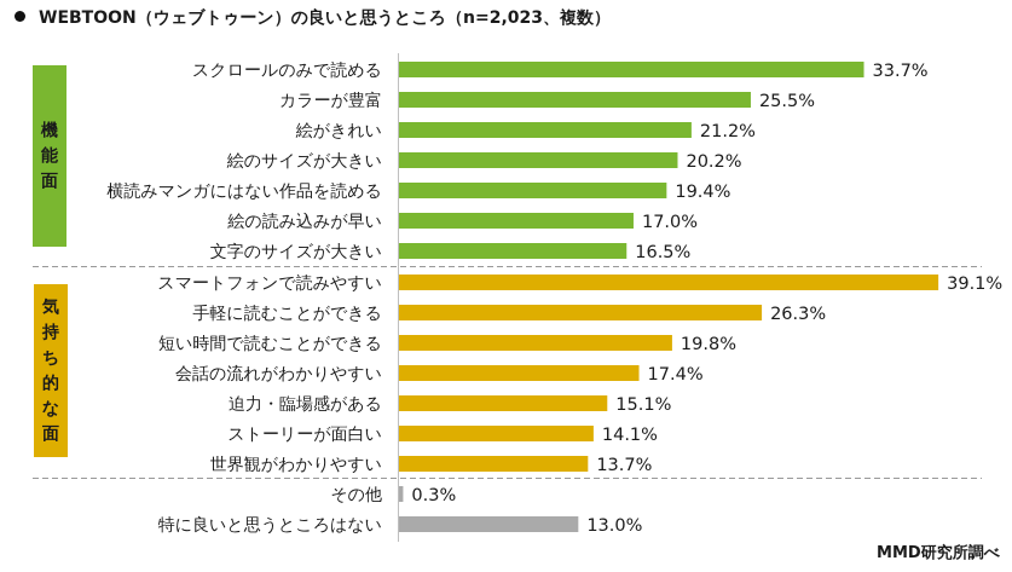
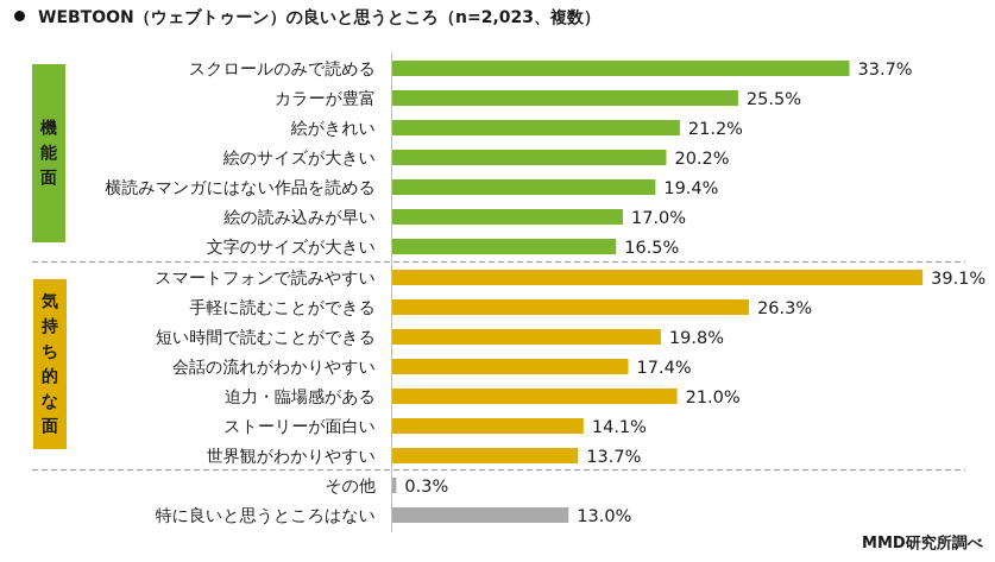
迫力・臨場感がある: 15.1% -> 21.0%
